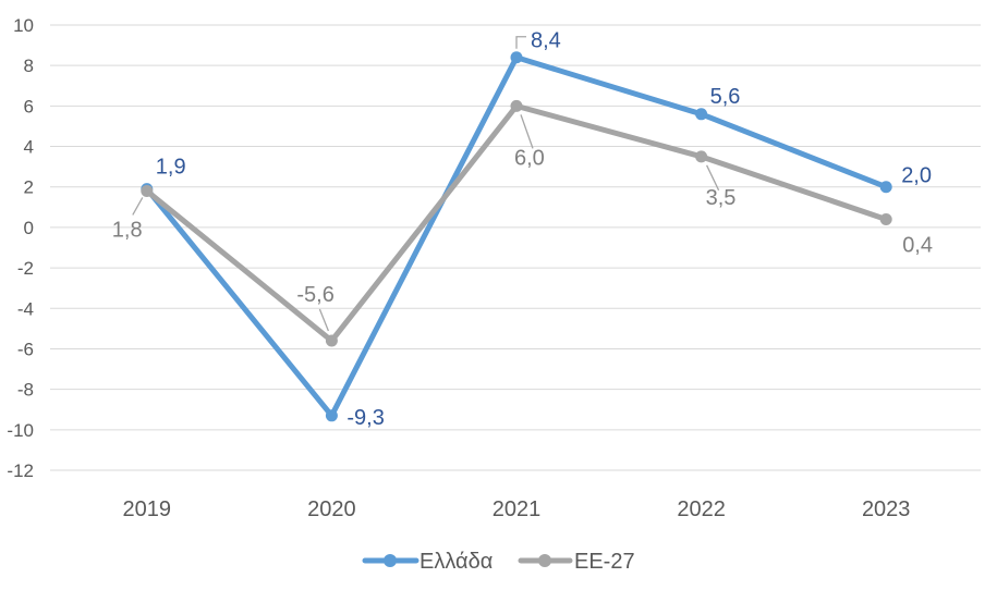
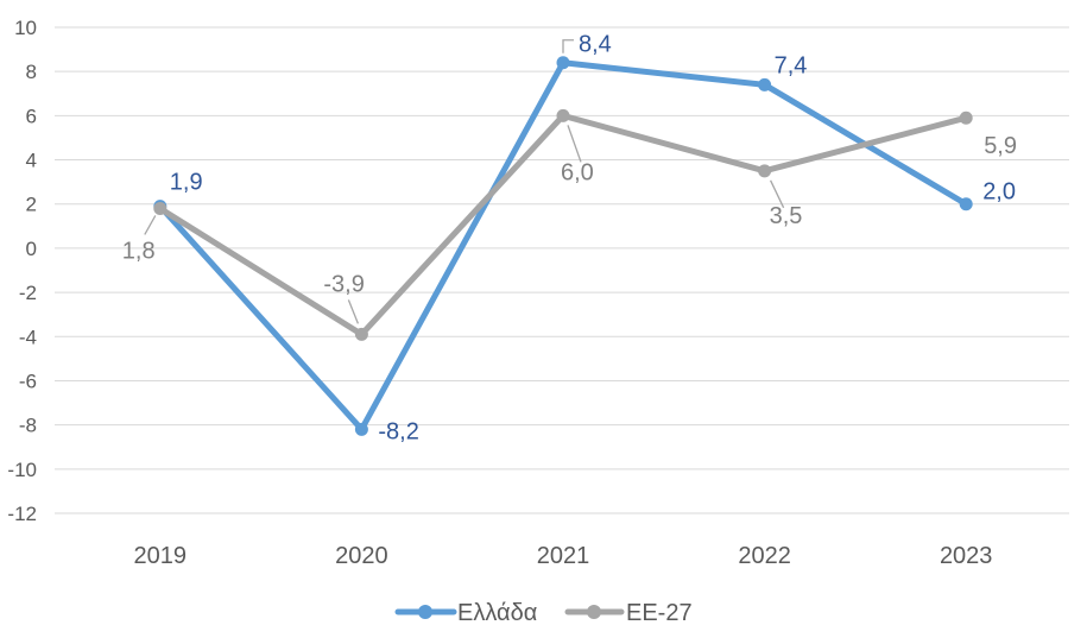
Ελλάδα/2020: -9,3 -> -8,2
EE-27/2020: -5,6 -> -3,9
Ελλάδα/2022: 5,6 -> 7,4
EE-27/2023: 0,4 -> 5,9
